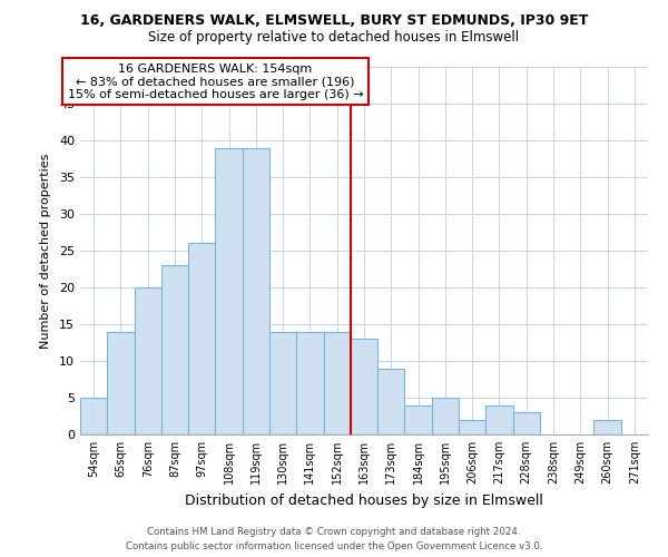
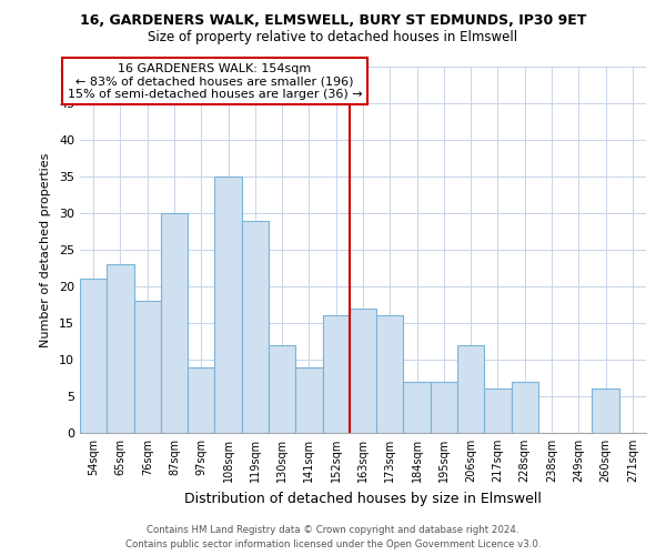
54sqm: 5 -> 21
65sqm: 14 -> 23
76sqm: 20 -> 18
87sqm: 23 -> 30
97sqm: 26 -> 9
108sqm: 39 -> 35
119sqm: 39 -> 29
130sqm: 14 -> 12
141sqm: 14 -> 9
152sqm: 14 -> 16
163sqm: 13 -> 17
173sqm: 9 -> 16
184sqm: 4 -> 7
195sqm: 5 -> 7
206sqm: 2 -> 12
217sqm: 4 -> 6
228sqm: 3 -> 7
260sqm: 2 -> 6
